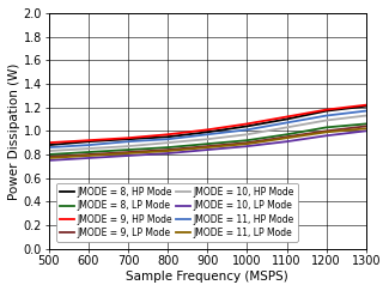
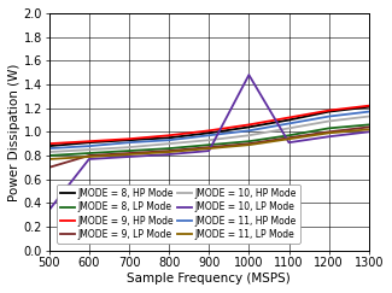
JMODE = 9, LP Mode/500: 0.78 -> 0.70
JMODE = 10, LP Mode/500: 0.75 -> 0.34
JMODE = 10, LP Mode/1000: 0.87 -> 1.48
